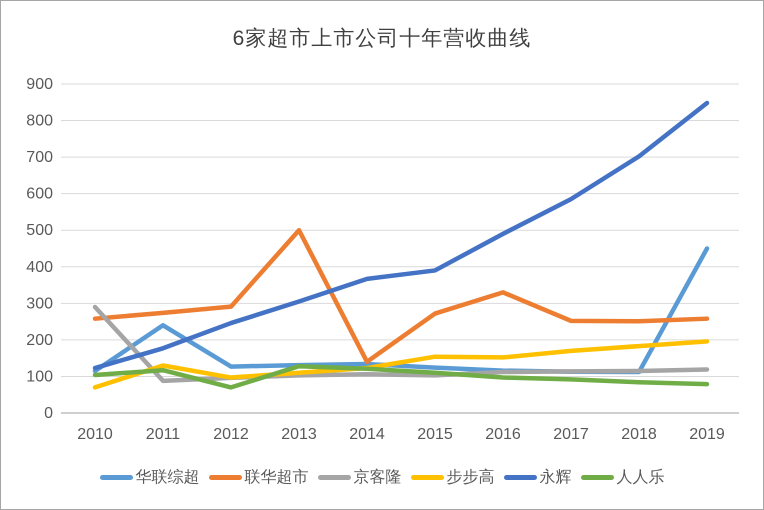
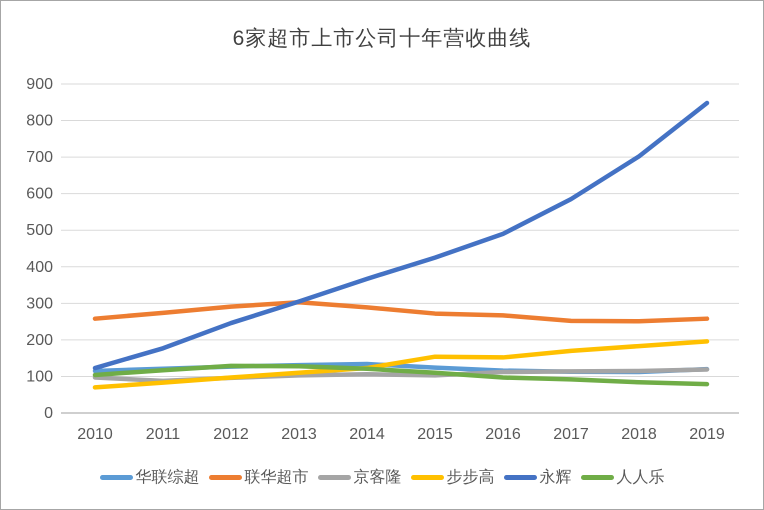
京客隆/2010: 290 -> 100
华联综超/2011: 240 -> 120
步步高/2011: 130 -> 80
人人乐/2012: 70 -> 130
联华超市/2013: 500 -> 300
联华超市/2014: 140 -> 290
永辉/2015: 390 -> 420
联华超市/2016: 330 -> 270
华联综超/2019: 450 -> 120
